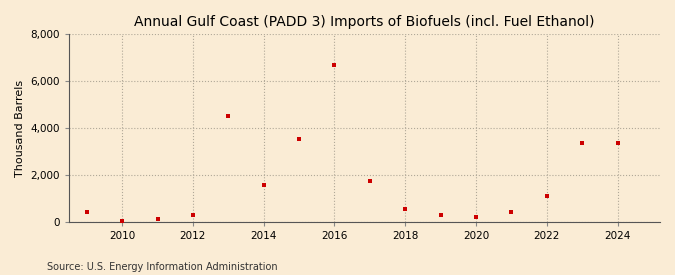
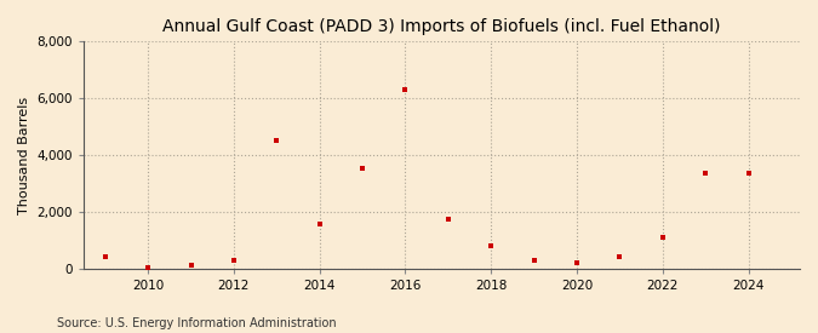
2016: 6,700 -> 6,300
2018: 550 -> 800
